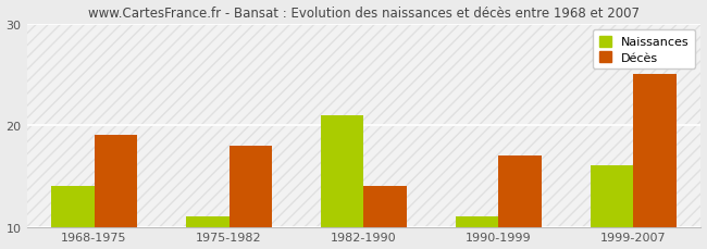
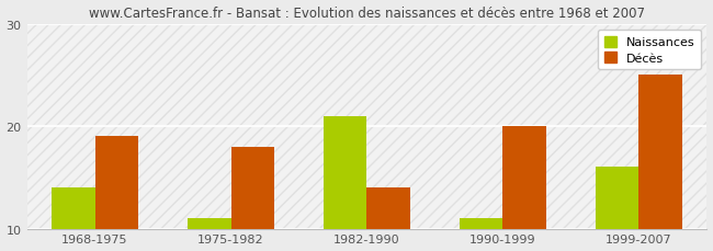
Décès/1990-1999: 17 -> 20
